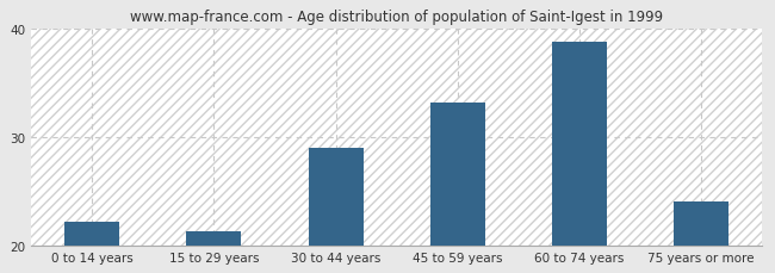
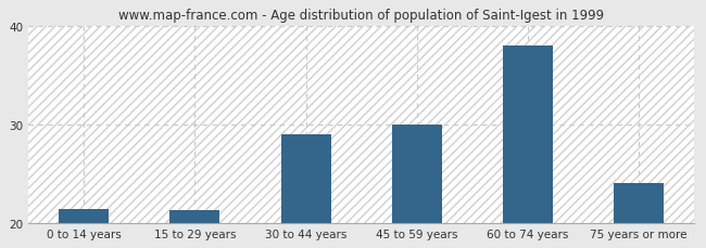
0 to 14 years: 22.2 -> 21.4
45 to 59 years: 33.2 -> 30.0
60 to 74 years: 38.8 -> 38.0
